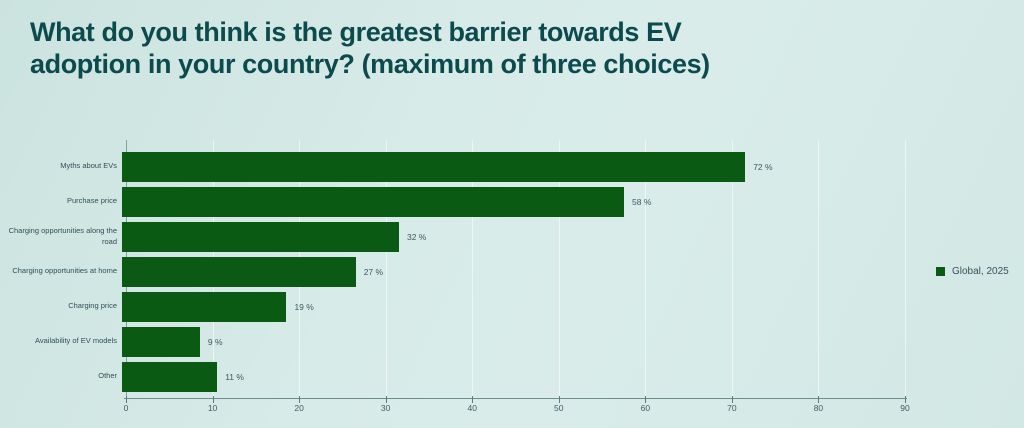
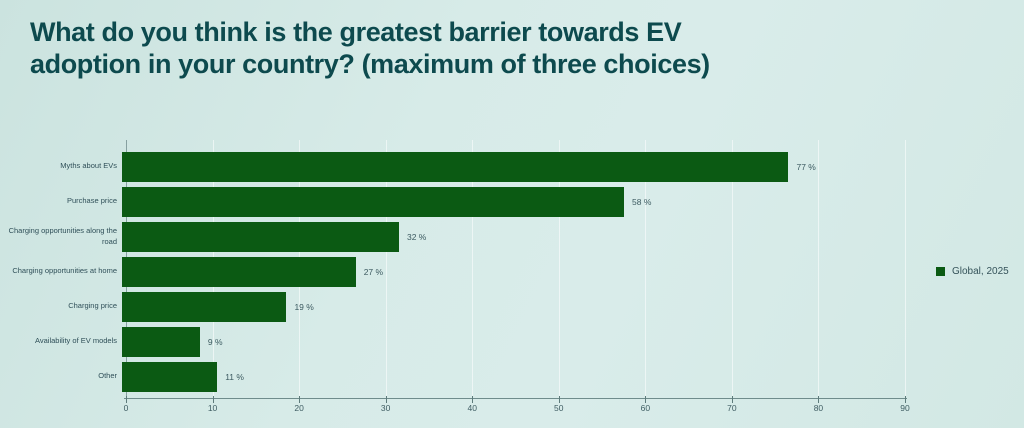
Myths about EVs: 72 -> 77
